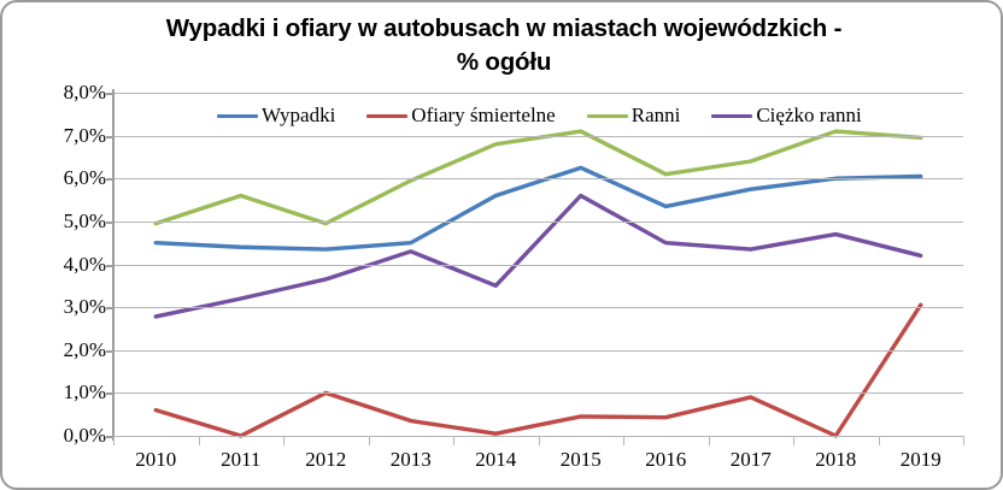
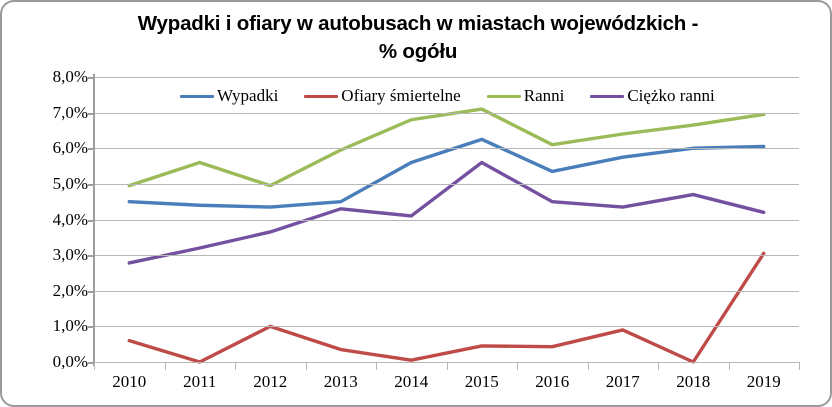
Ciężko ranni/2014: 3,5% -> 4,1%
Ranni/2018: 7,1% -> 6,7%
